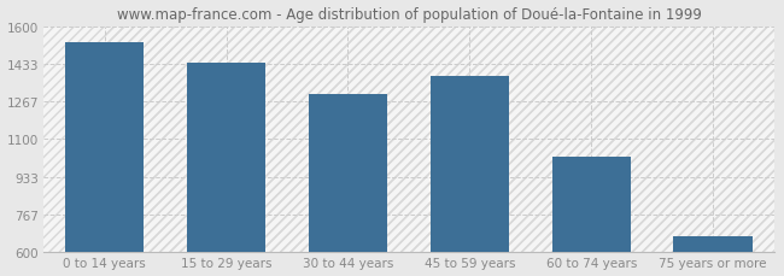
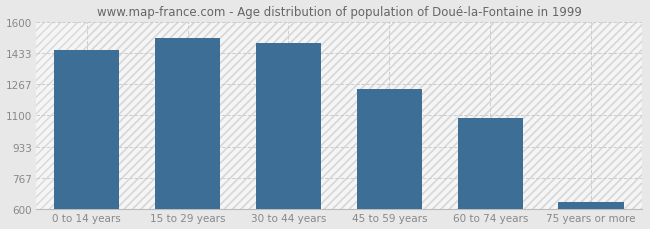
0 to 14 years: 1530 -> 1450
15 to 29 years: 1440 -> 1510
30 to 44 years: 1300 -> 1490
45 to 59 years: 1380 -> 1240
60 to 74 years: 1020 -> 1080
75 years or more: 670 -> 640
